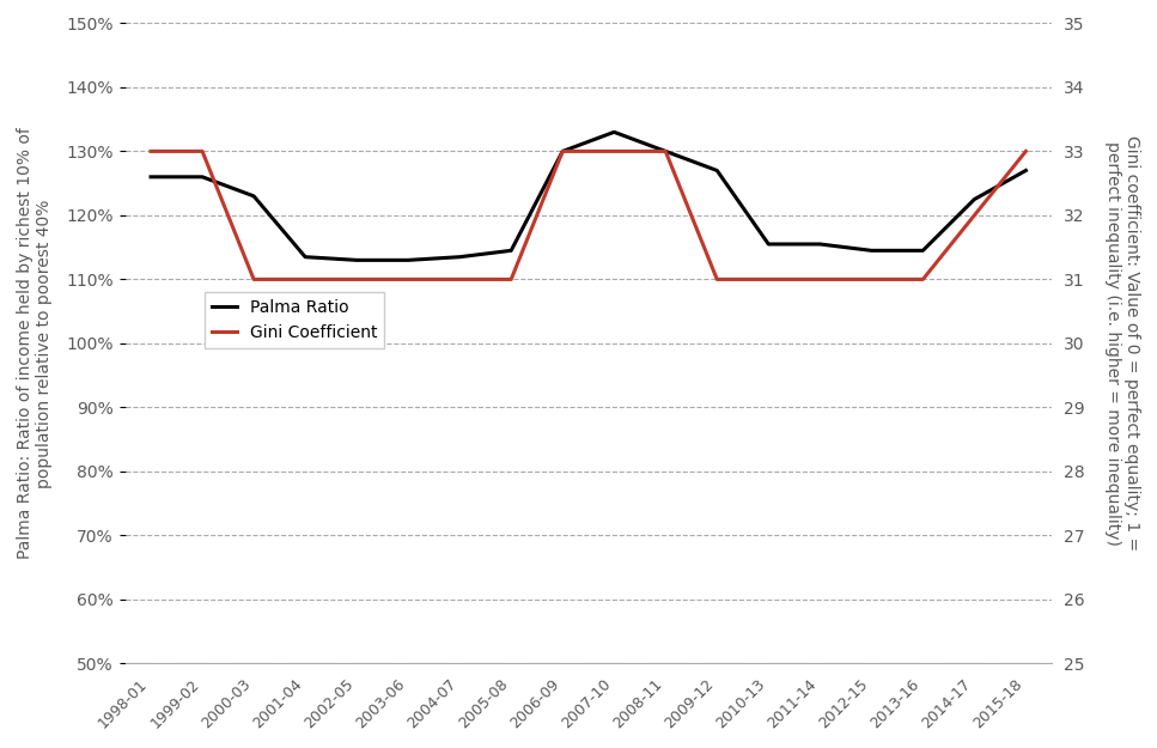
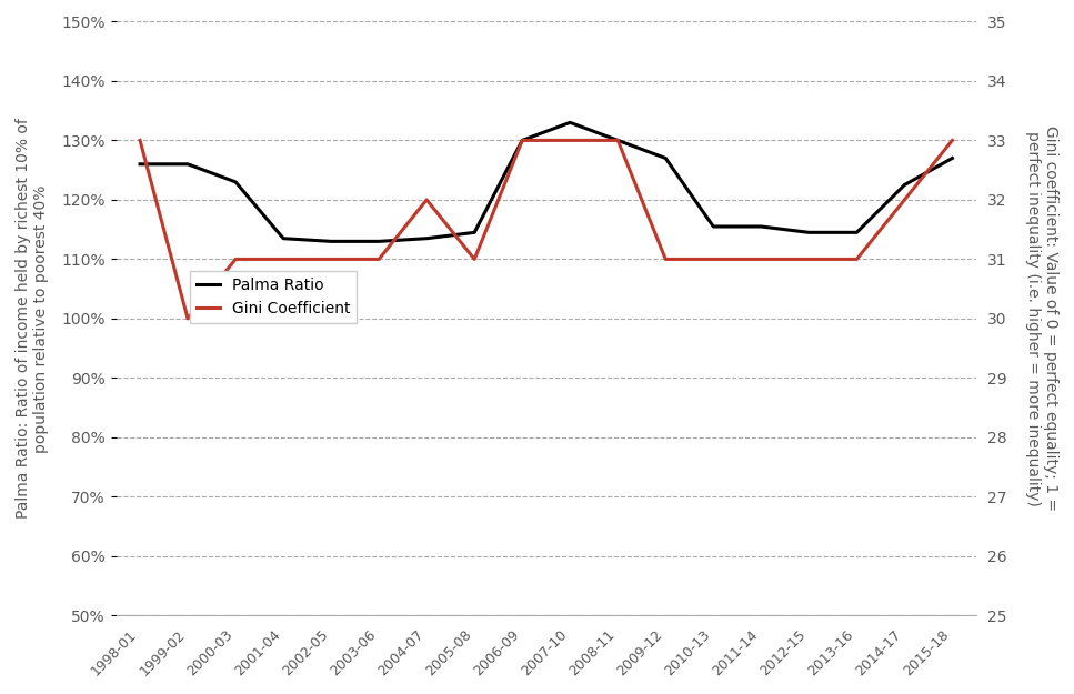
Gini Coefficient/1999-02: 33 -> 30
Gini Coefficient/2004-07: 31 -> 32
